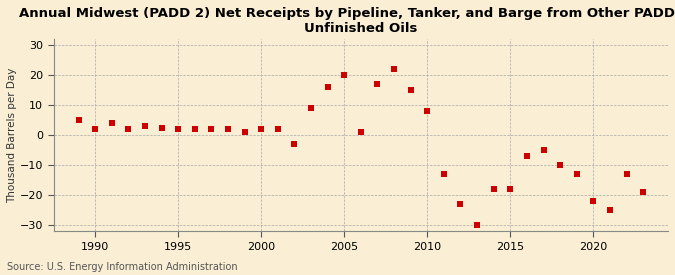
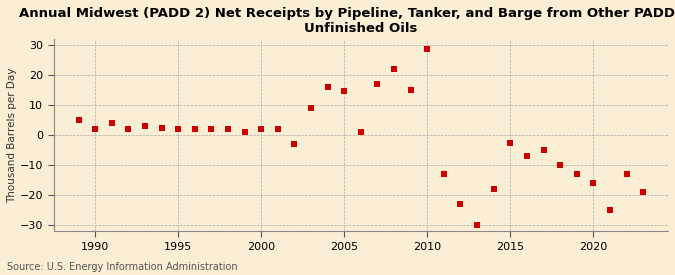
2005: 20.0 -> 14.5
2010: 8.0 -> 28.5
2015: -18.0 -> -2.5
2020: -22.0 -> -16.0
